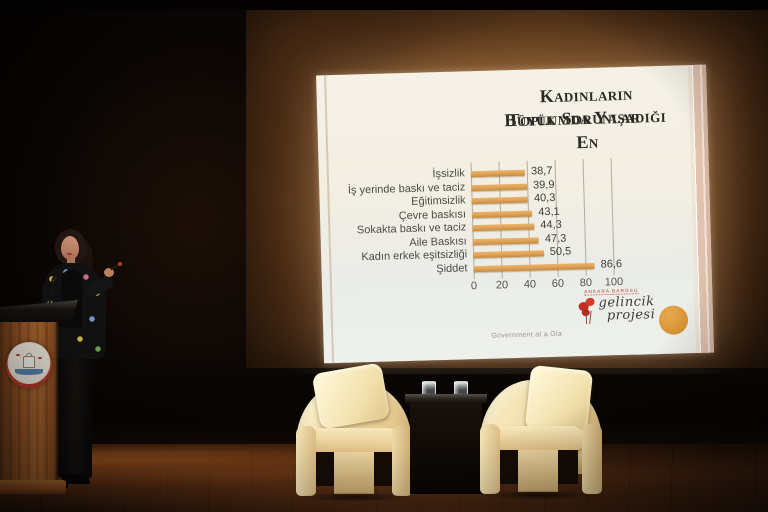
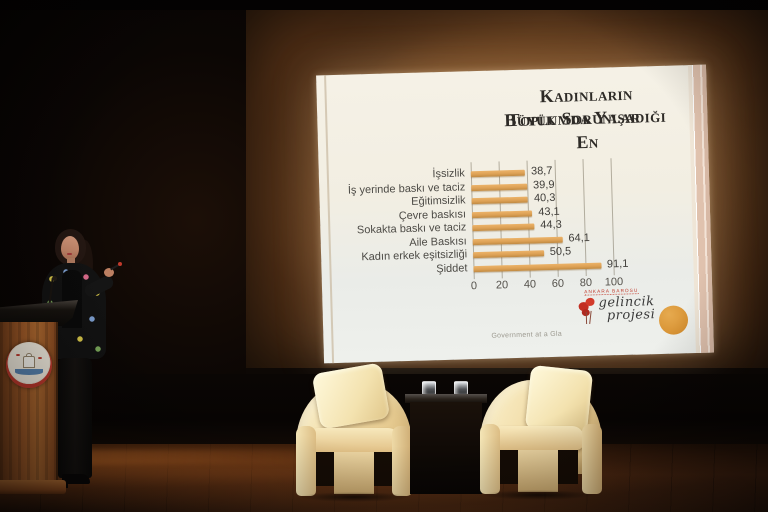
Aile Baskısı: 47,3 -> 64,1
Şiddet: 86,6 -> 91,1
